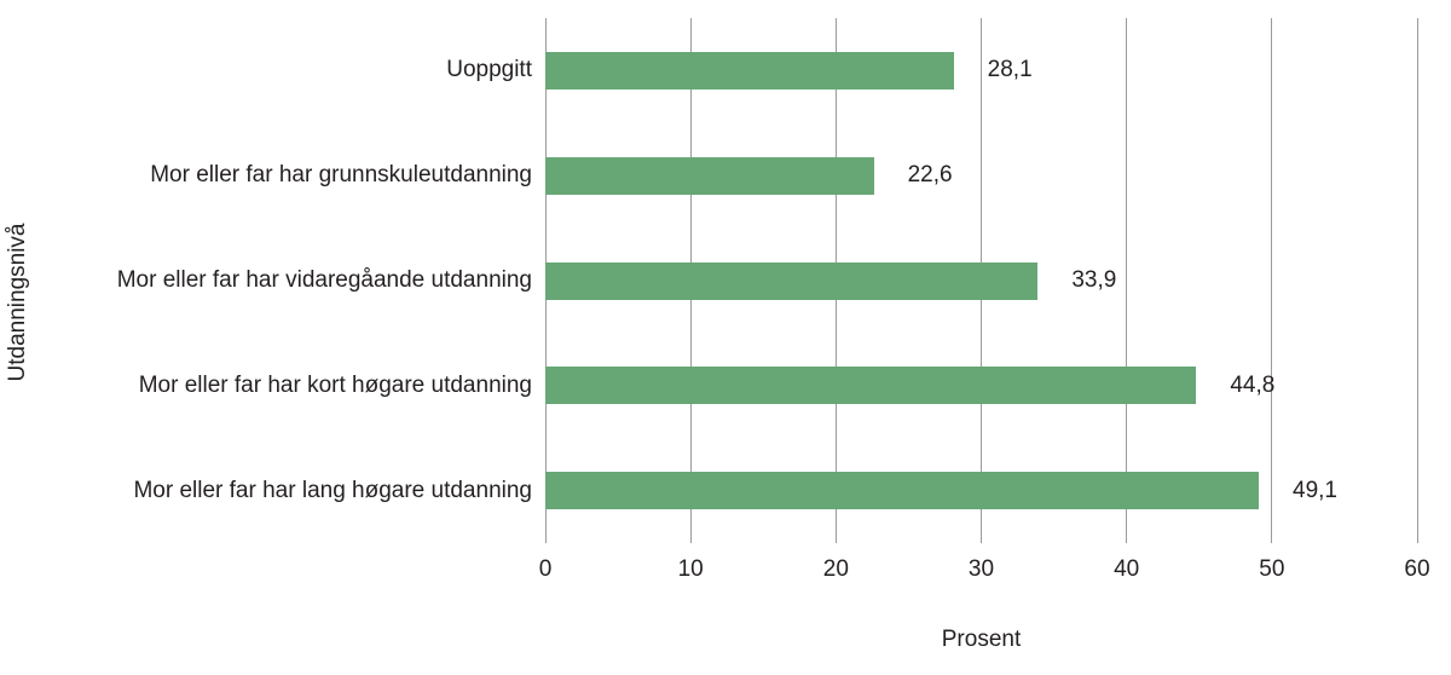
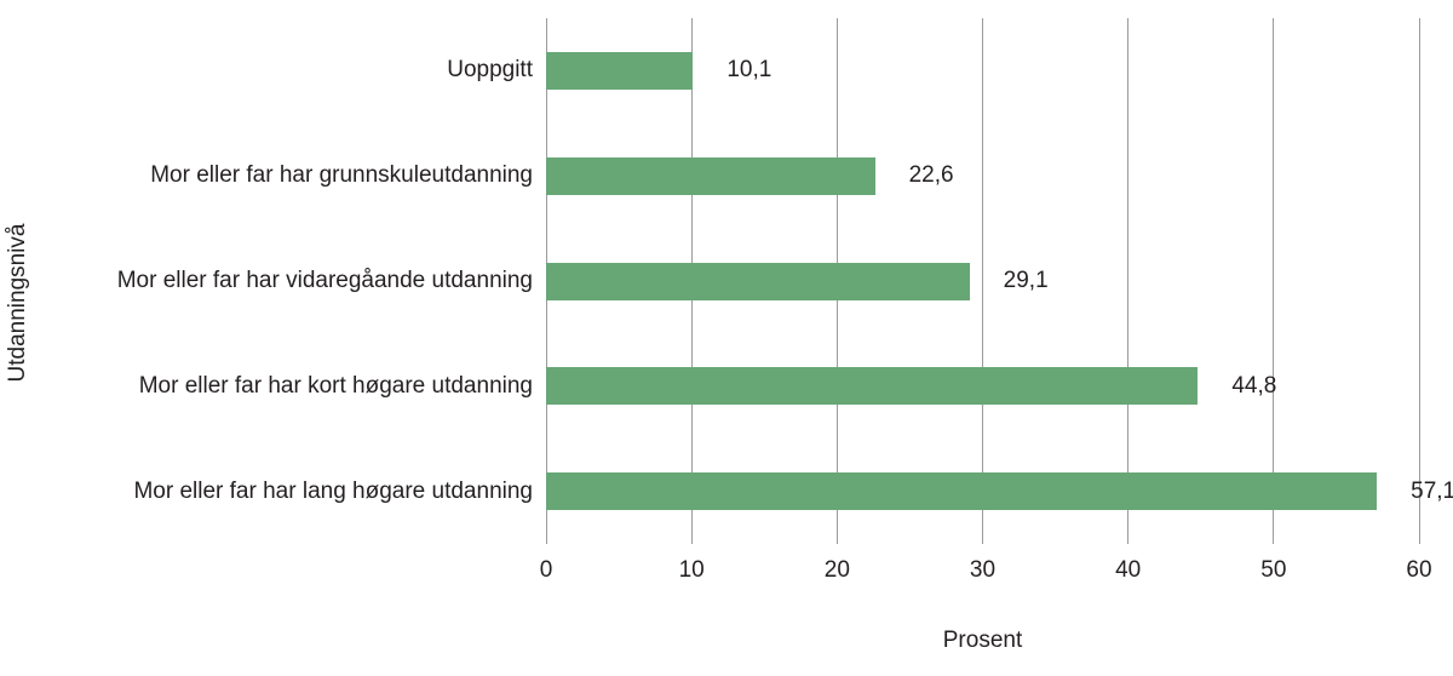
Uoppgitt: 28,1 -> 10,1
Mor eller far har vidaregåande utdanning: 33,9 -> 29,1
Mor eller far har lang høgare utdanning: 49,1 -> 57,1
